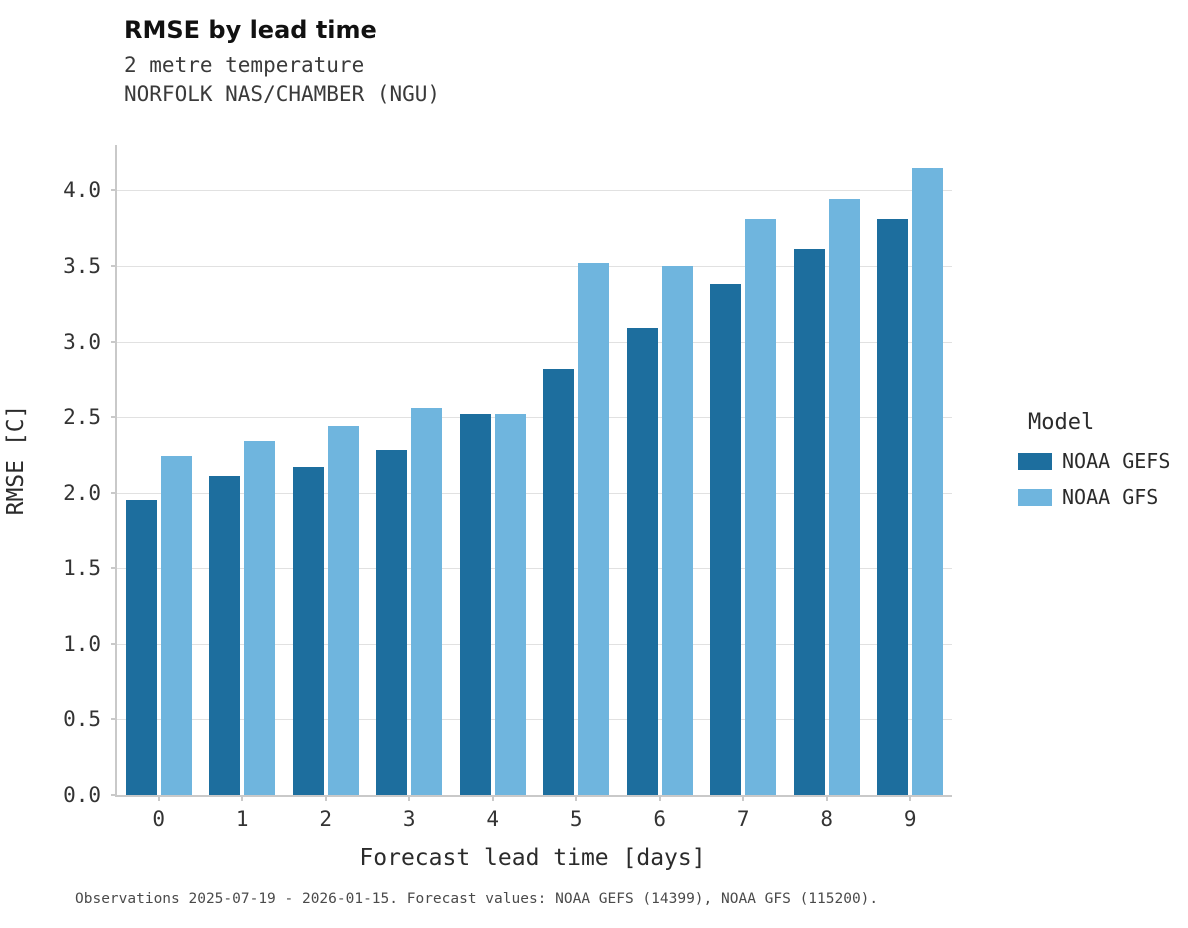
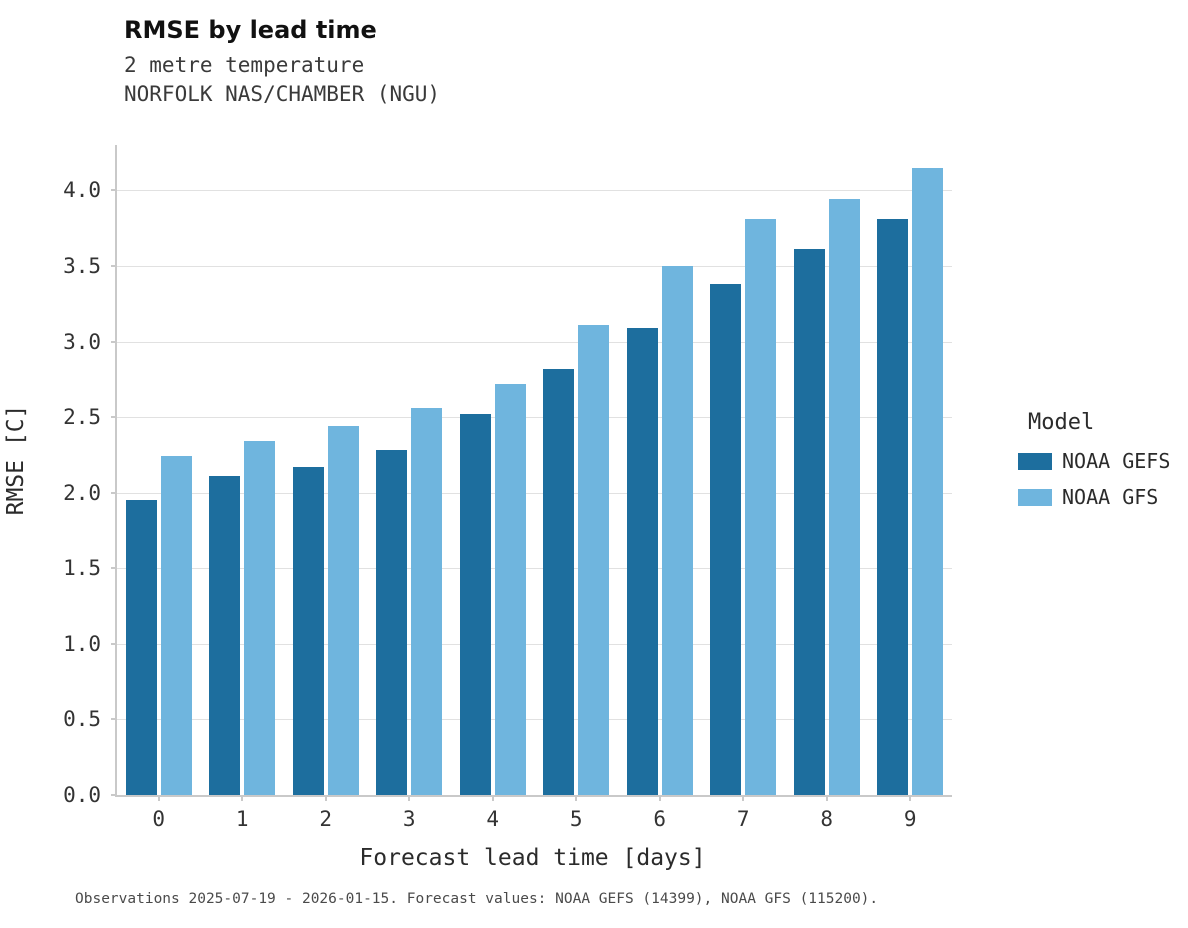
NOAA GFS/4: 2.52 -> 2.72
NOAA GFS/5: 3.52 -> 3.11
